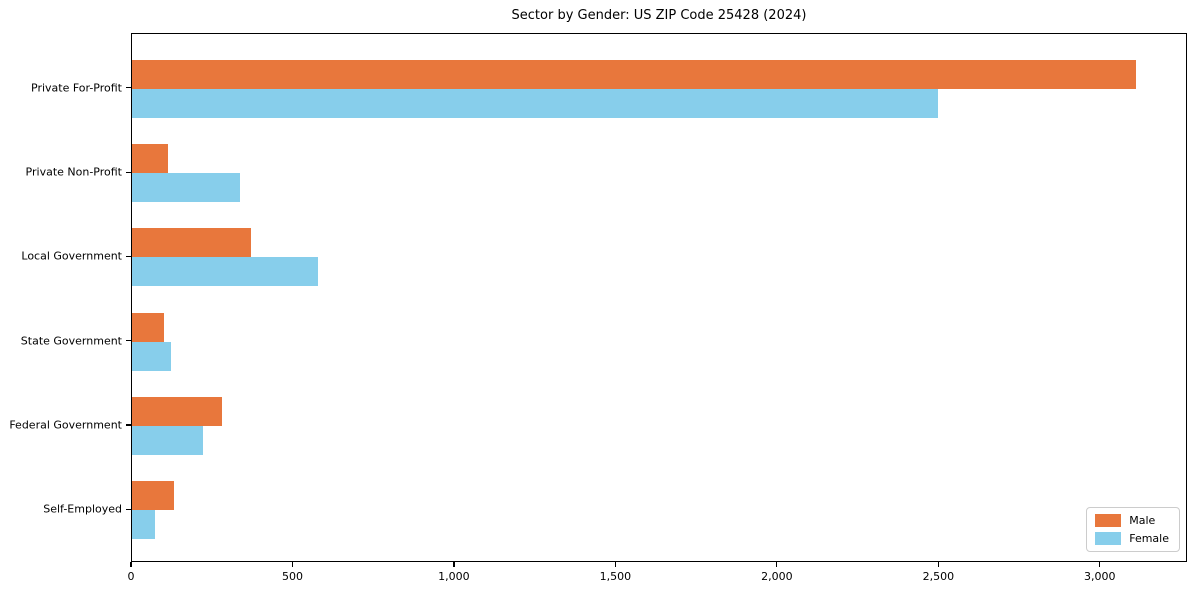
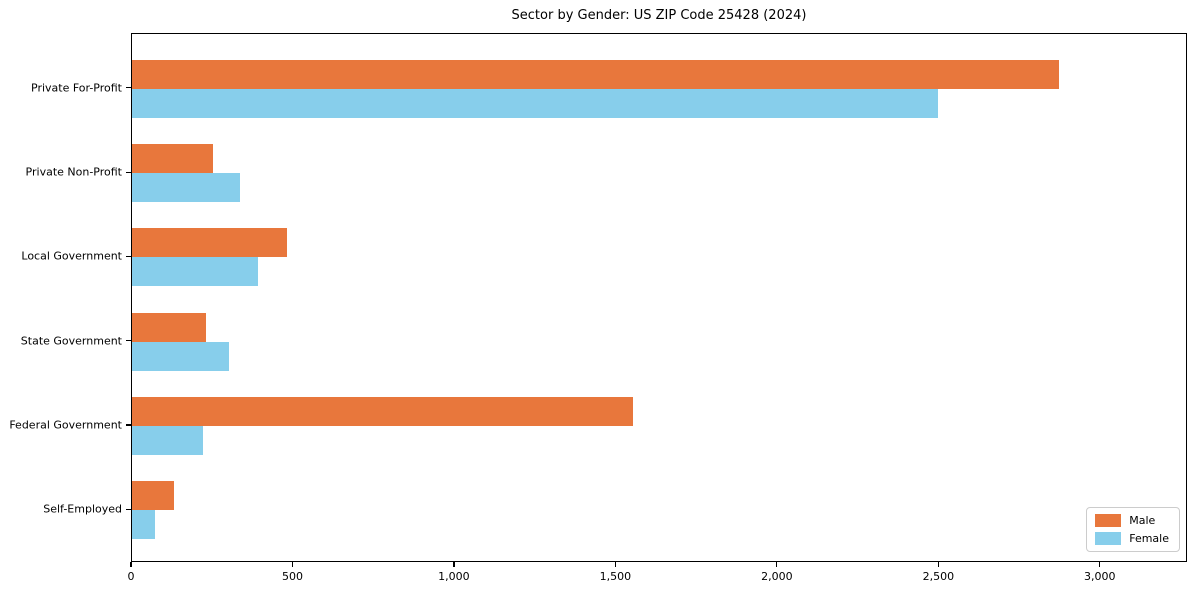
Male/Private For-Profit: 3110 -> 2870
Male/Private Non-Profit: 110 -> 250
Male/Local Government: 370 -> 480
Female/Local Government: 580 -> 390
Male/State Government: 100 -> 230
Female/State Government: 120 -> 300
Male/Federal Government: 280 -> 1550
